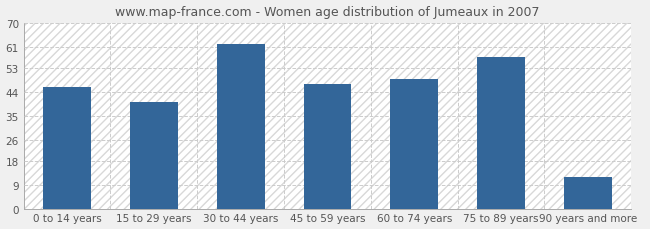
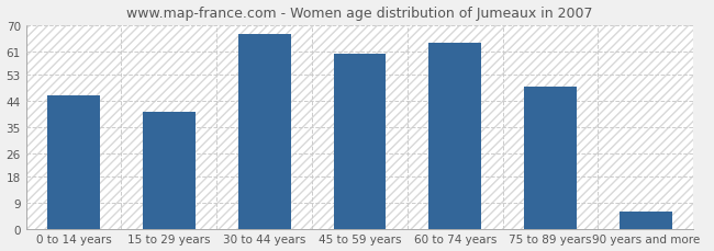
30 to 44 years: 62 -> 67
45 to 59 years: 47 -> 60
60 to 74 years: 49 -> 64
75 to 89 years: 57 -> 49
90 years and more: 12 -> 6
